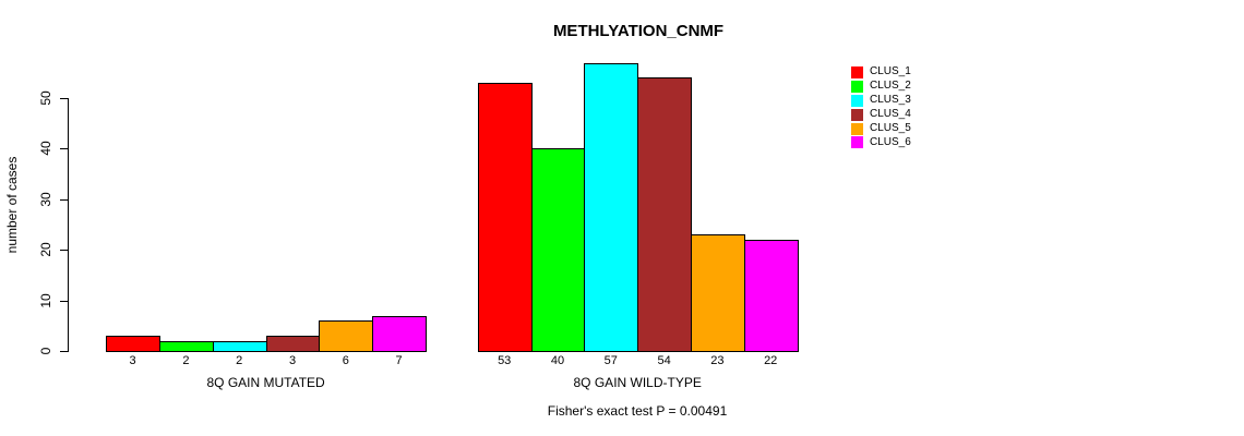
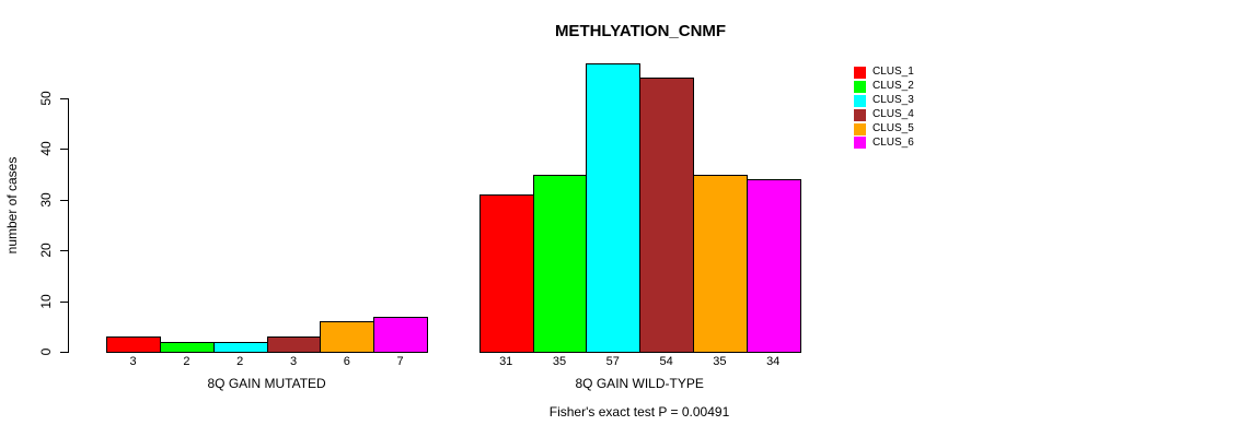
CLUS_1/8Q GAIN WILD-TYPE: 53 -> 31
CLUS_2/8Q GAIN WILD-TYPE: 40 -> 35
CLUS_5/8Q GAIN WILD-TYPE: 23 -> 35
CLUS_6/8Q GAIN WILD-TYPE: 22 -> 34
